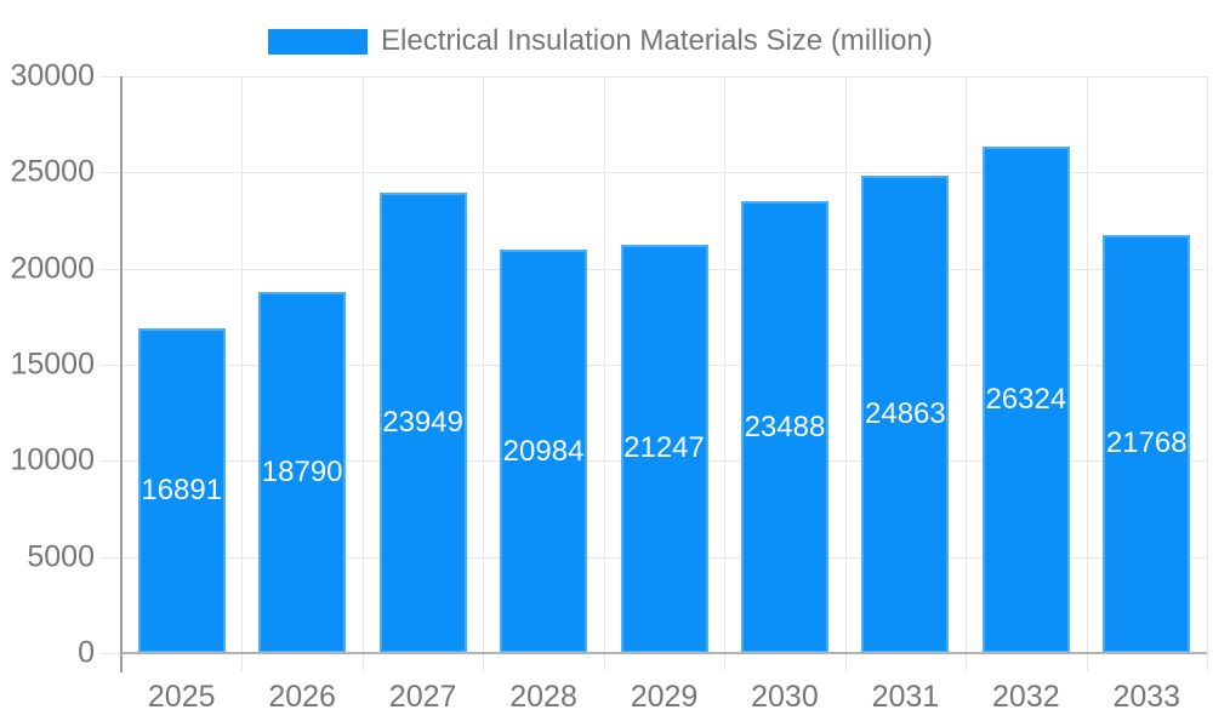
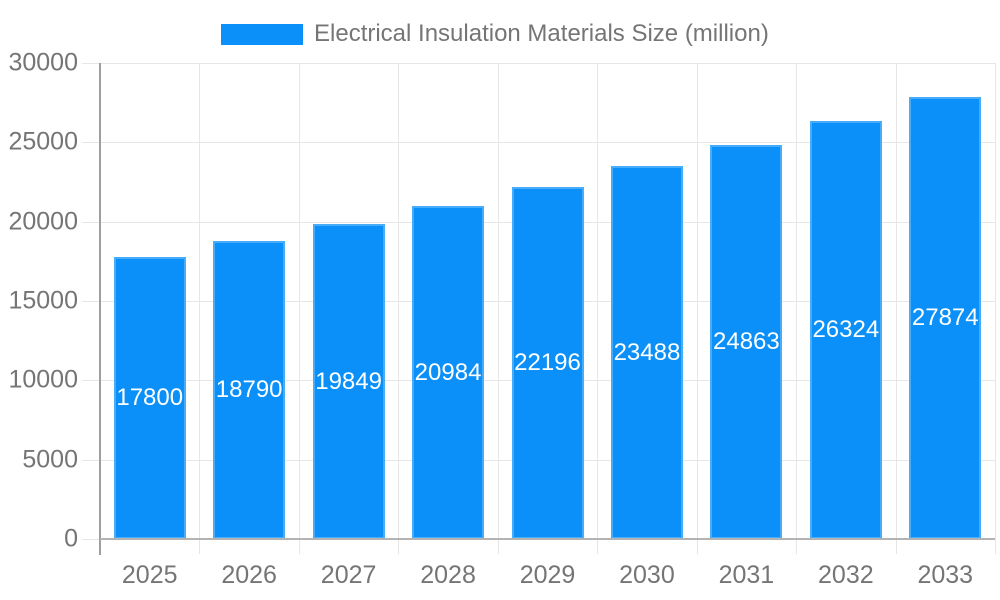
2025: 16891 -> 17800
2027: 23949 -> 19849
2029: 21247 -> 22196
2033: 21768 -> 27874
